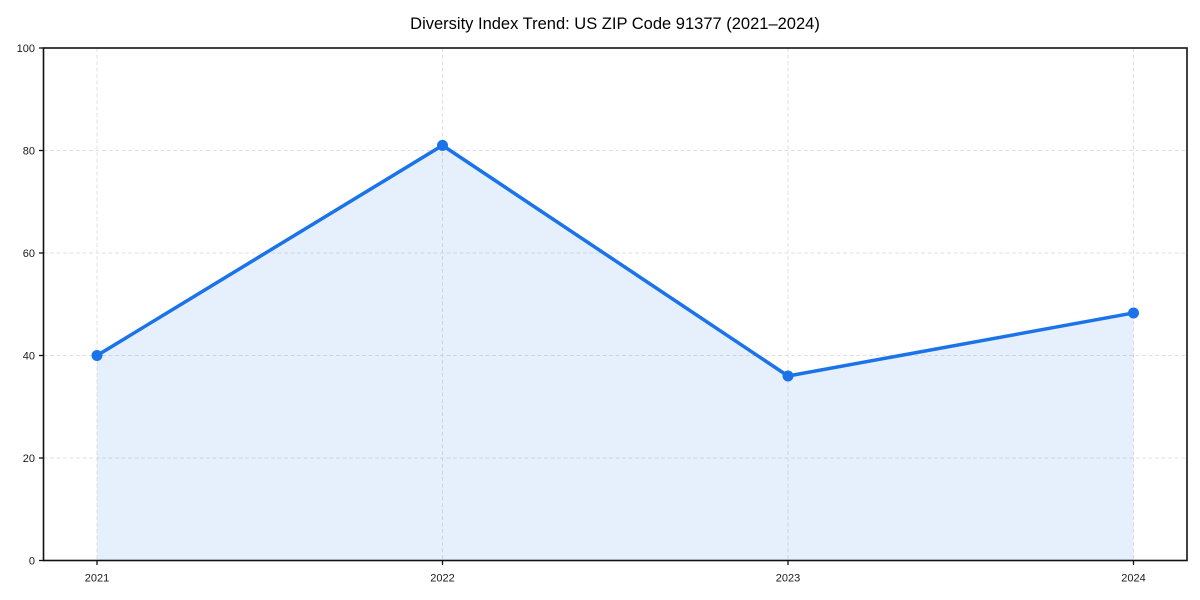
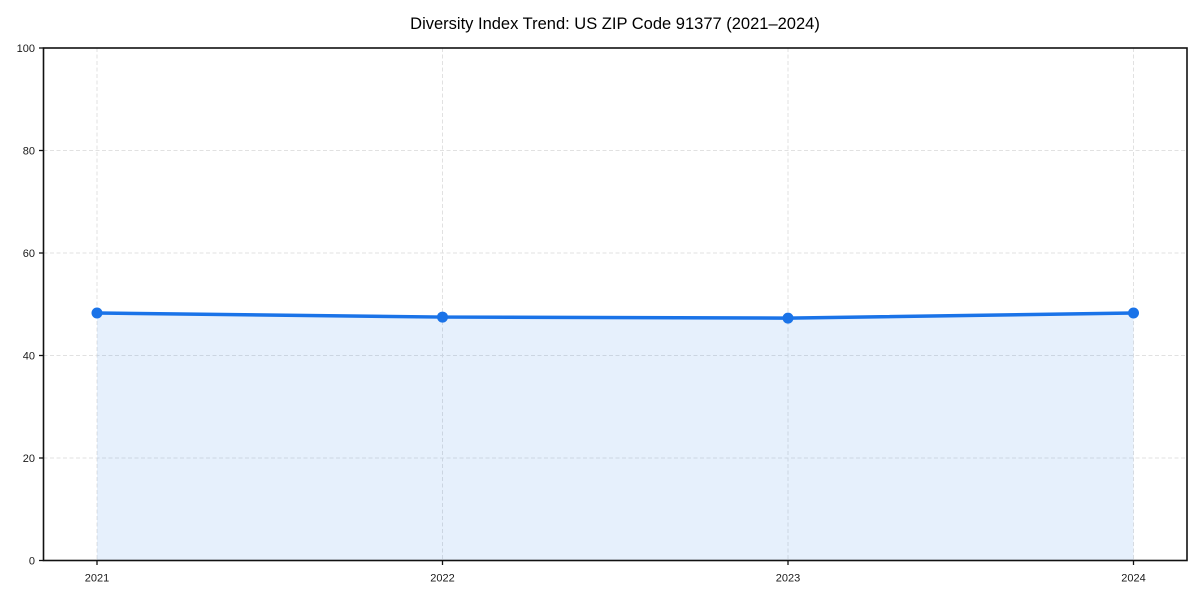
2021: 40 -> 48
2022: 81 -> 48
2023: 36 -> 47
